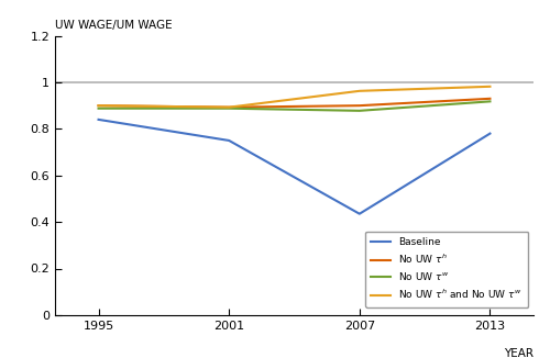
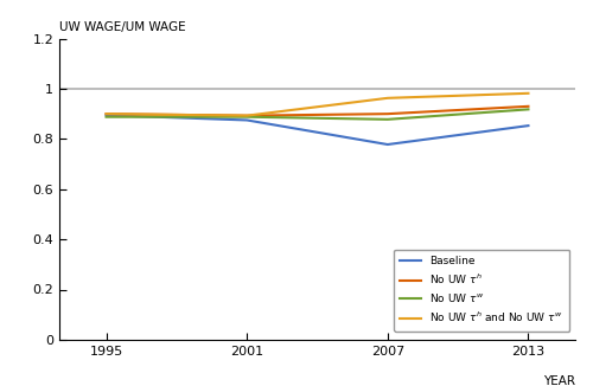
Baseline/1995: 0.840 -> 0.895
Baseline/2001: 0.750 -> 0.875
Baseline/2007: 0.435 -> 0.778
Baseline/2013: 0.780 -> 0.853
